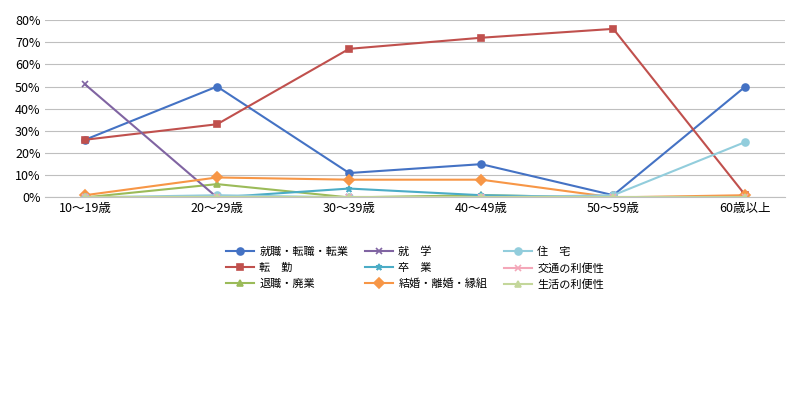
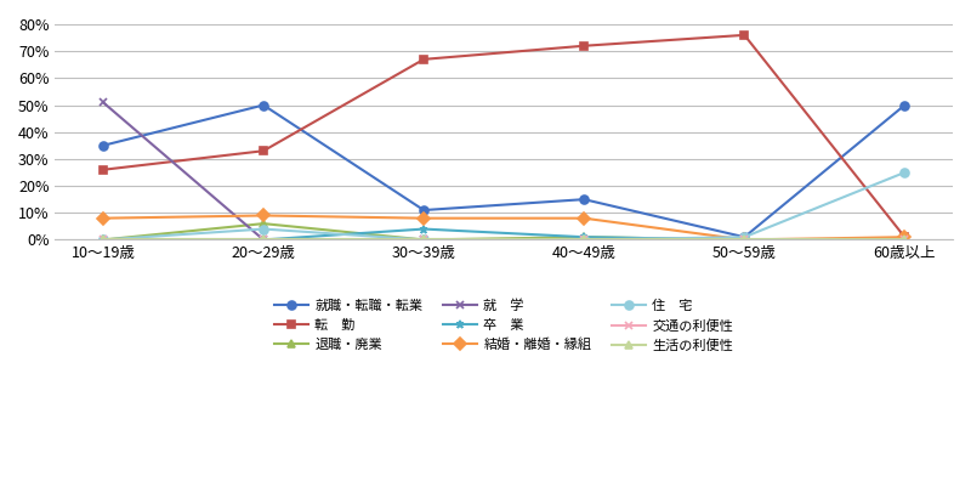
就職・転職・転業/10〜19歳: 26% -> 35%
結婚・離婚・縁組/10〜19歳: 1% -> 8%
住 宅/20〜29歳: 1% -> 4%
